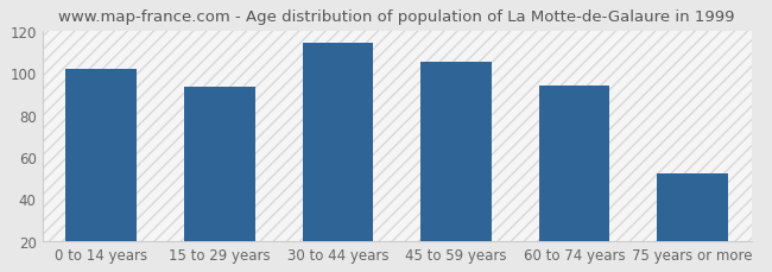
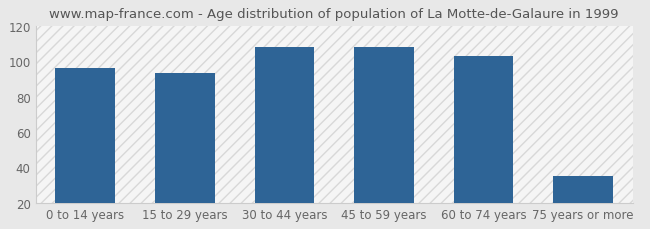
0 to 14 years: 102 -> 96
30 to 44 years: 114 -> 108
45 to 59 years: 105 -> 108
60 to 74 years: 94 -> 103
75 years or more: 52 -> 35
